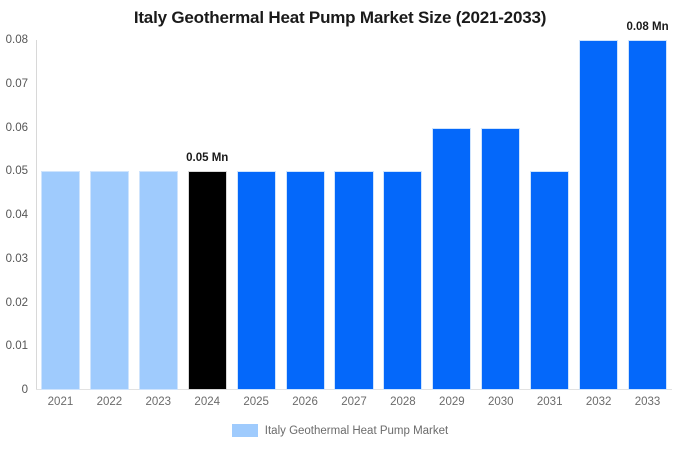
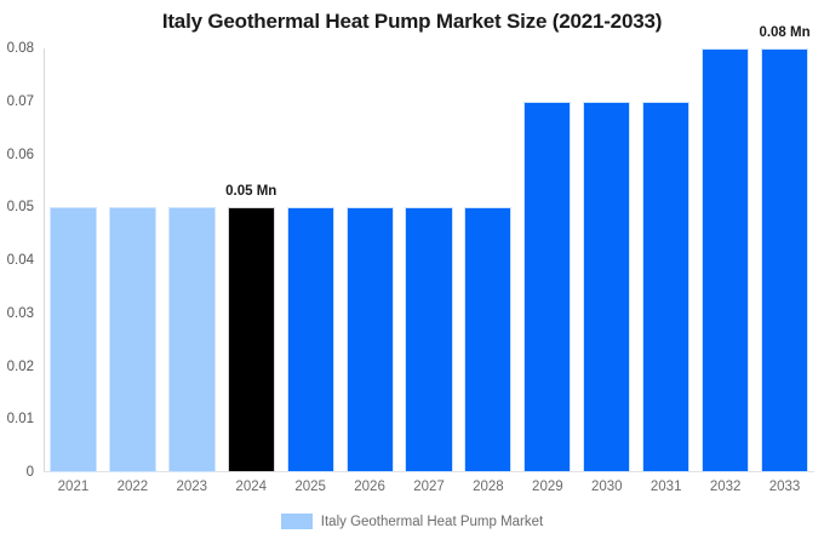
2029: 0.06 -> 0.07
2030: 0.06 -> 0.07
2031: 0.05 -> 0.07
